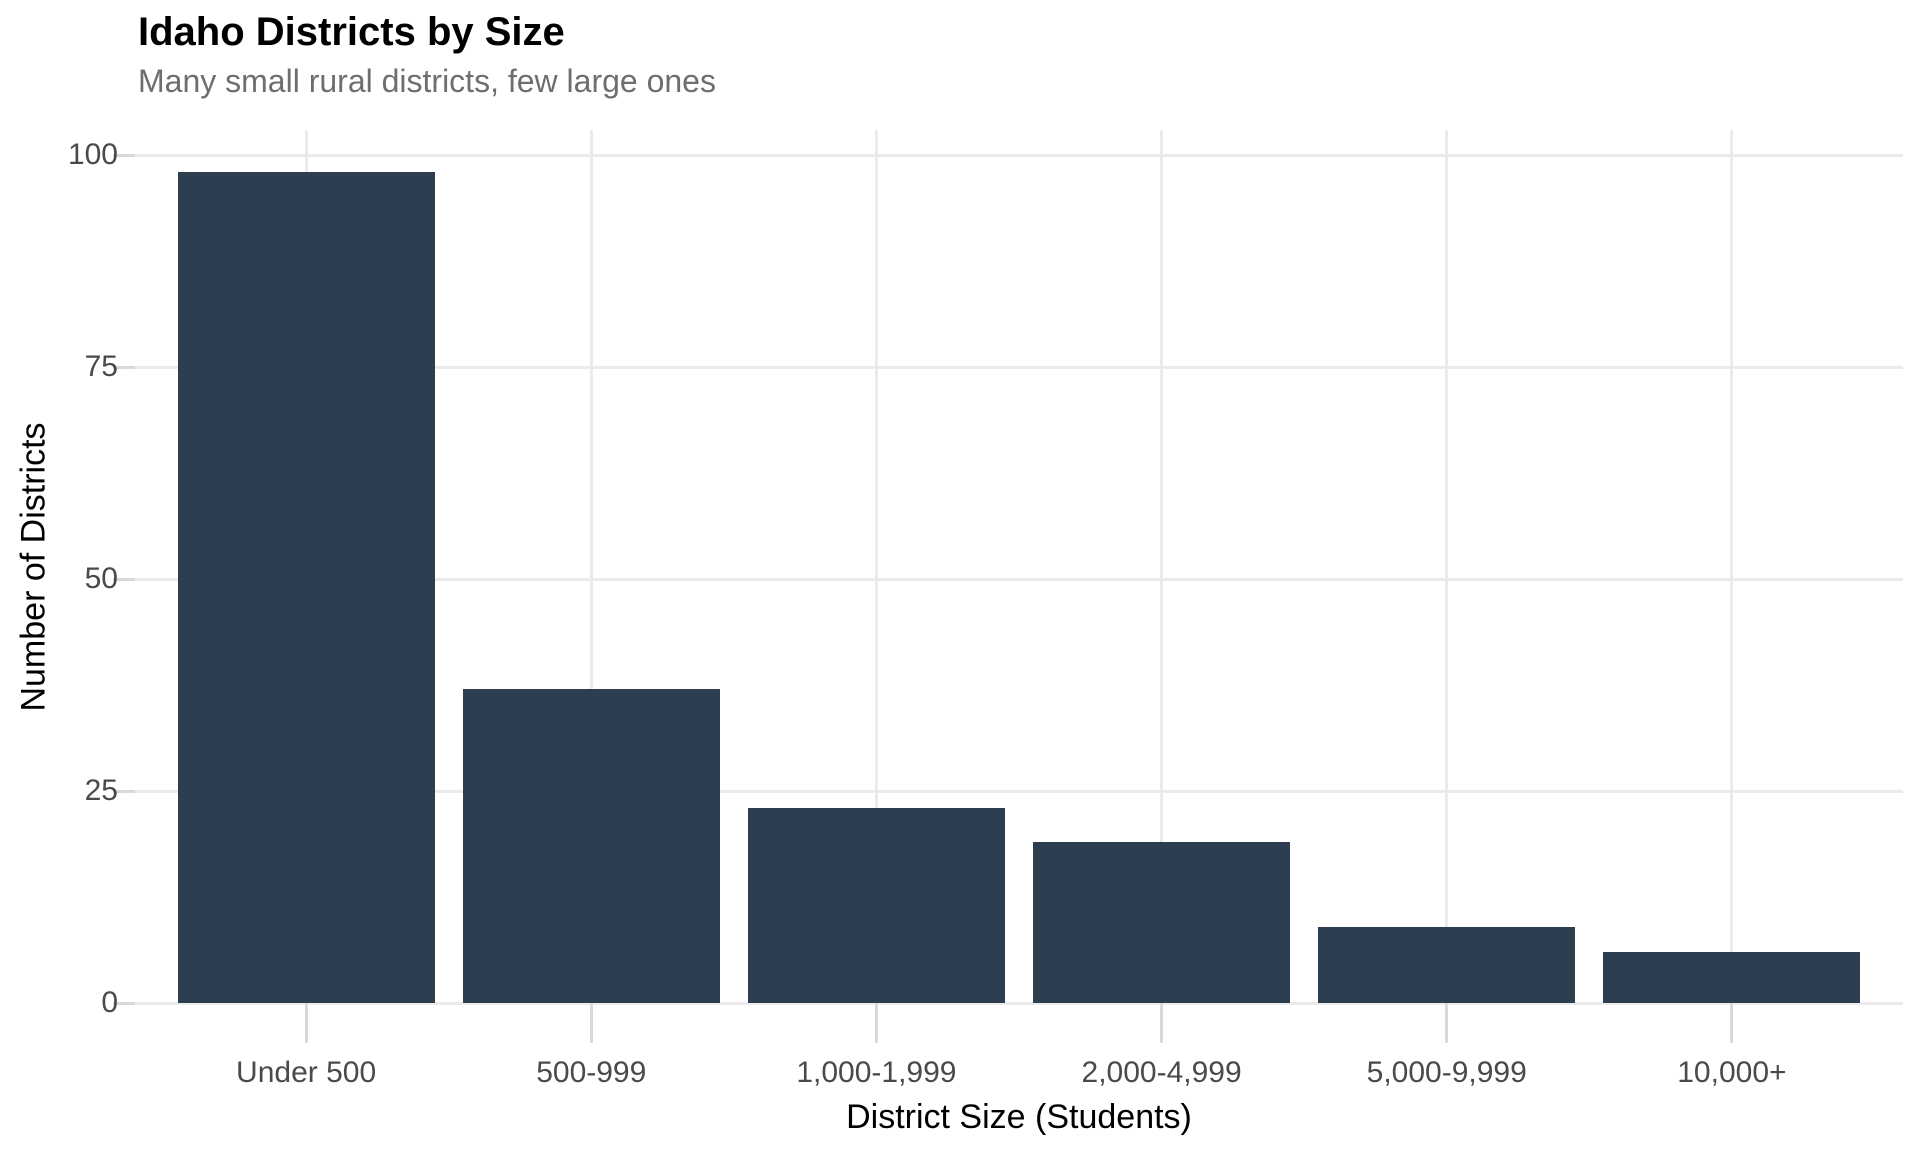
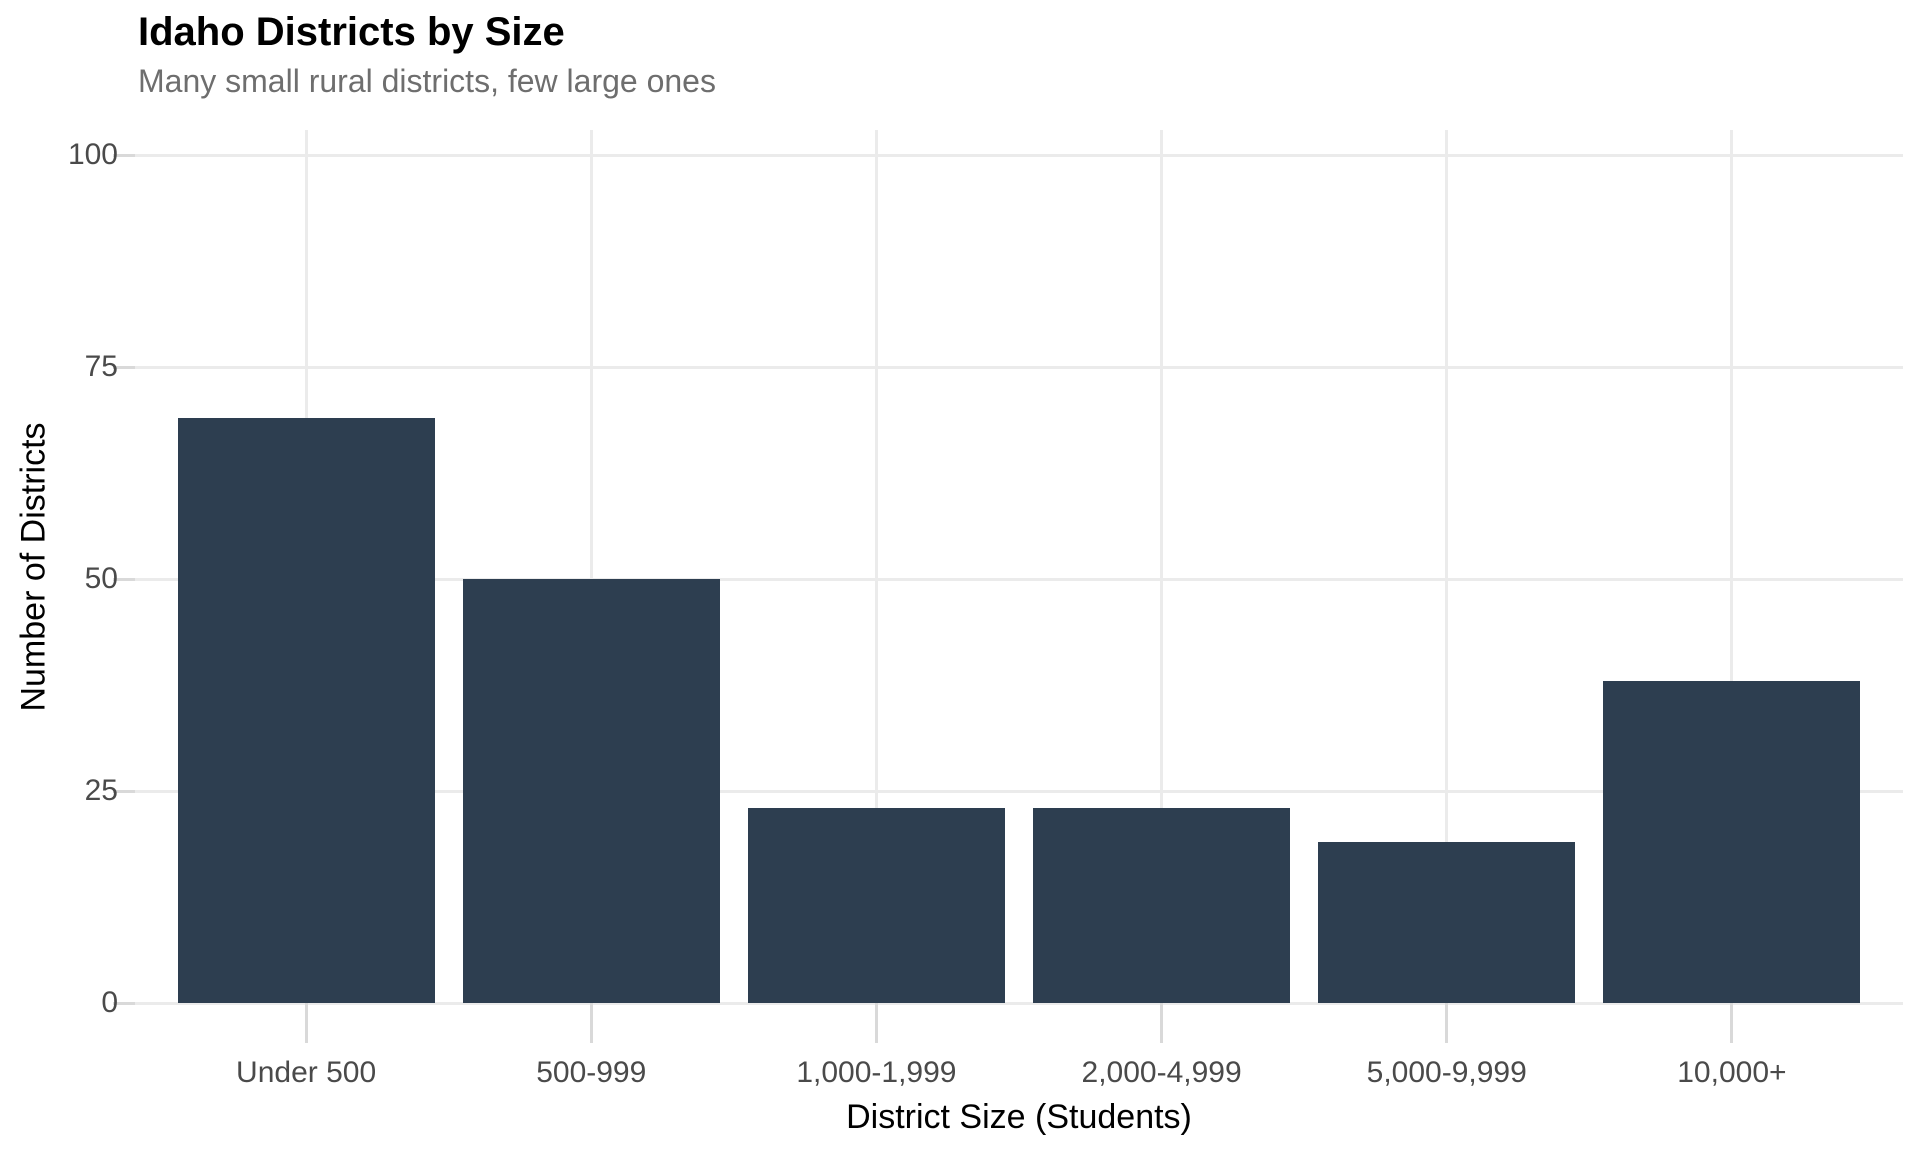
Under 500: 98 -> 69
500-999: 37 -> 50
2,000-4,999: 19 -> 23
5,000-9,999: 9 -> 19
10,000+: 6 -> 38
